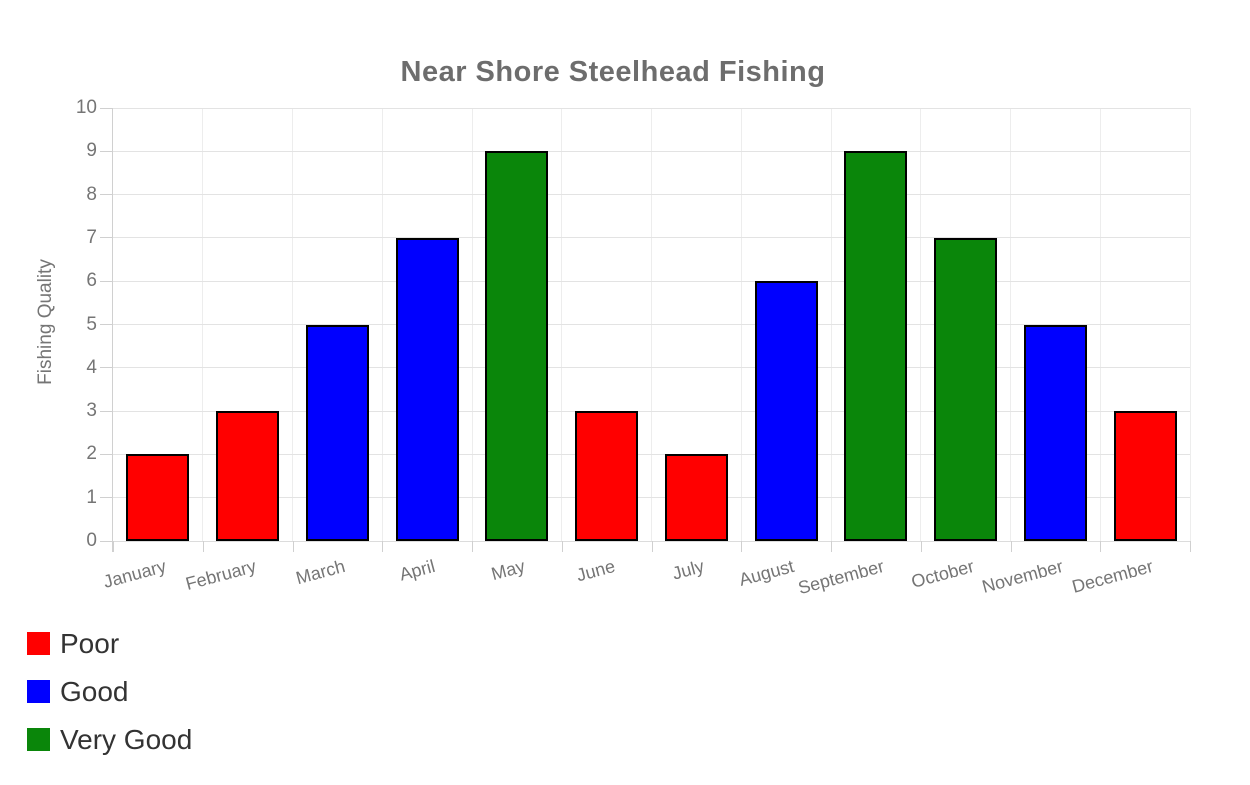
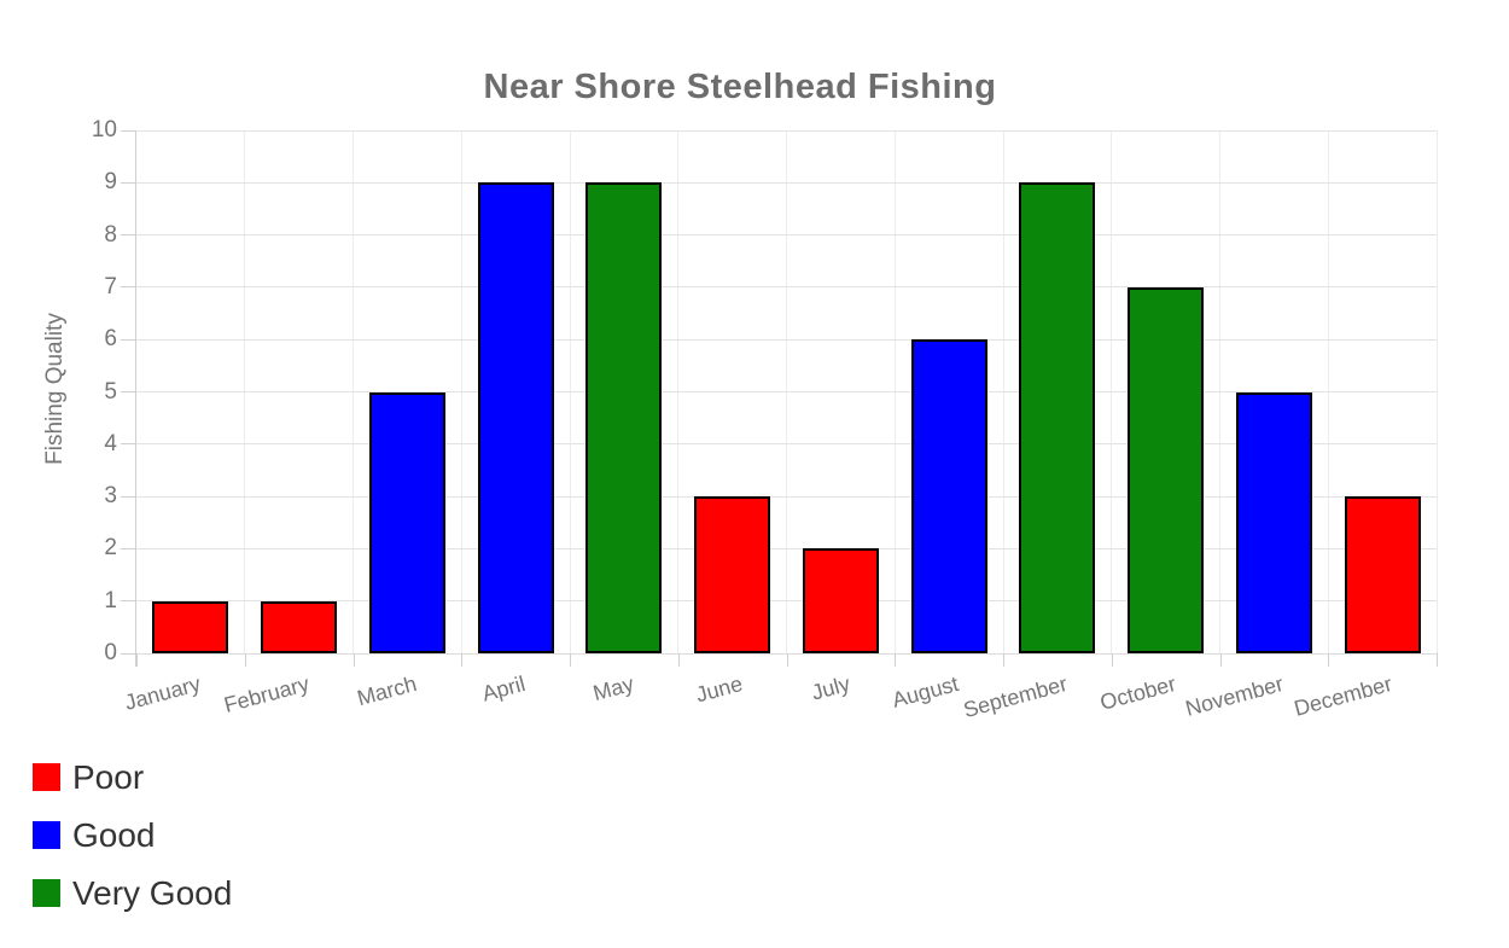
January: 2 -> 1
February: 3 -> 1
April: 7 -> 9
